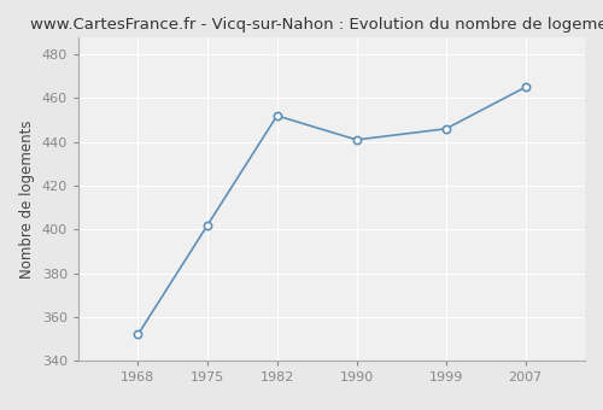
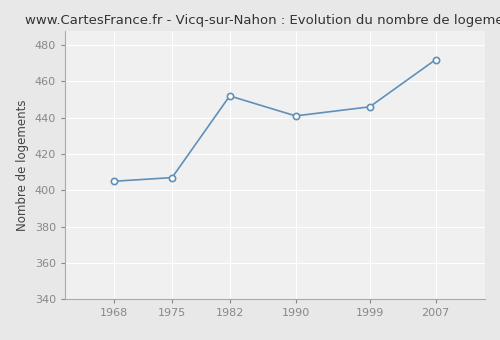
1968: 352 -> 405
1975: 402 -> 407
2007: 465 -> 472
